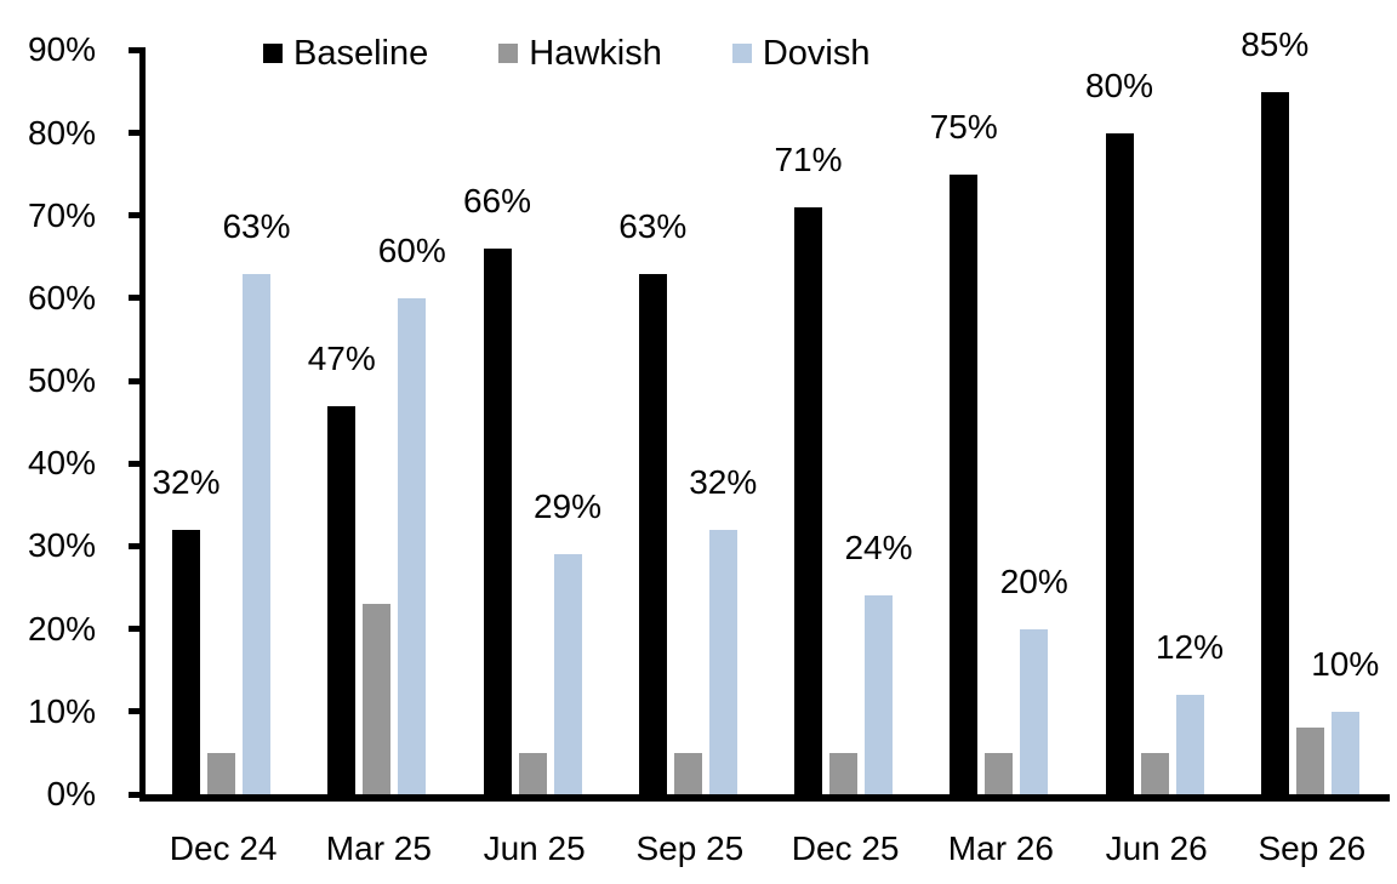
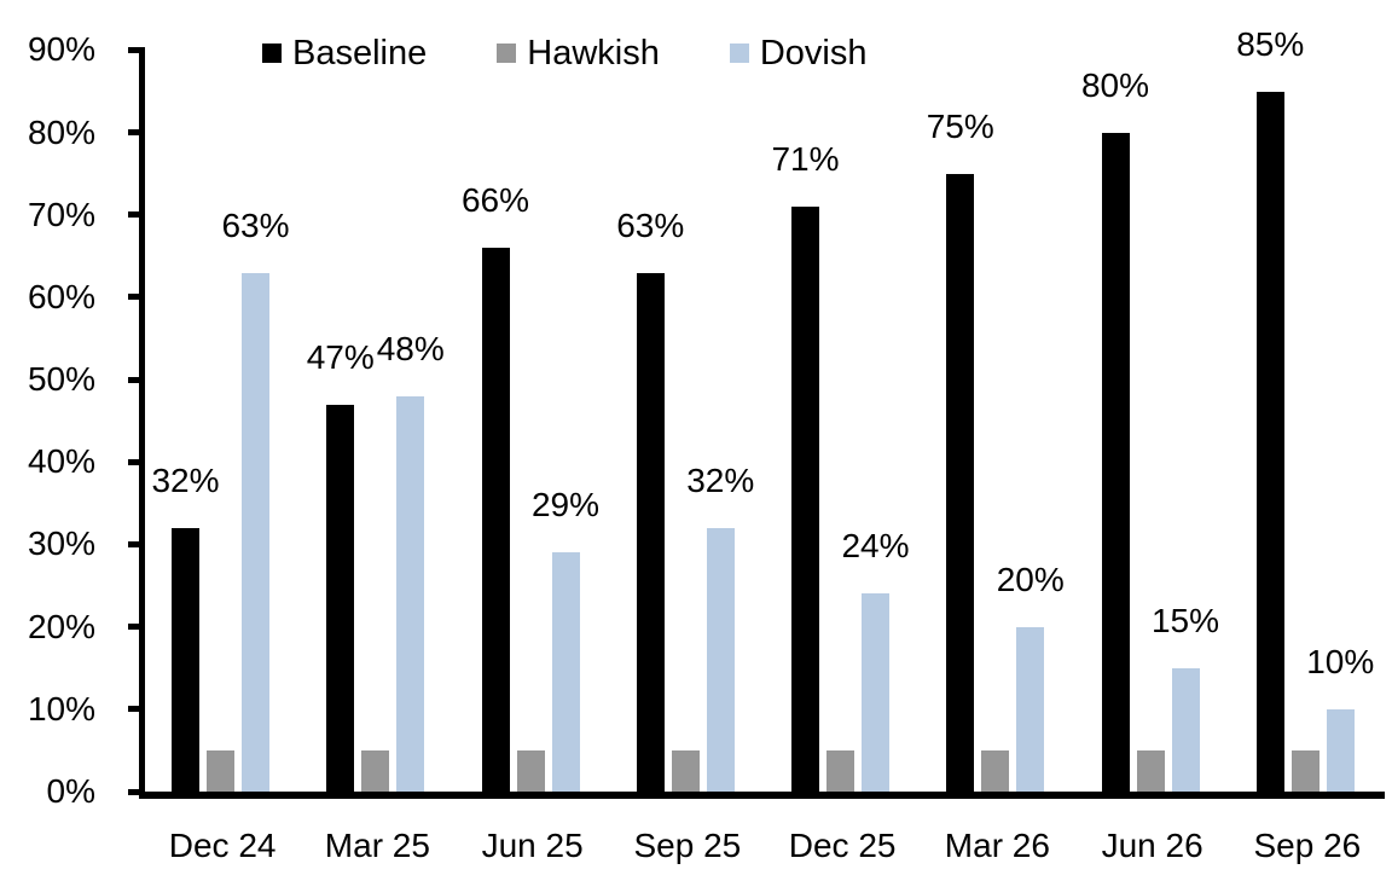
Hawkish/Mar 25: 23% -> 5%
Dovish/Mar 25: 60% -> 48%
Dovish/Jun 26: 12% -> 15%
Hawkish/Sep 26: 8% -> 5%
